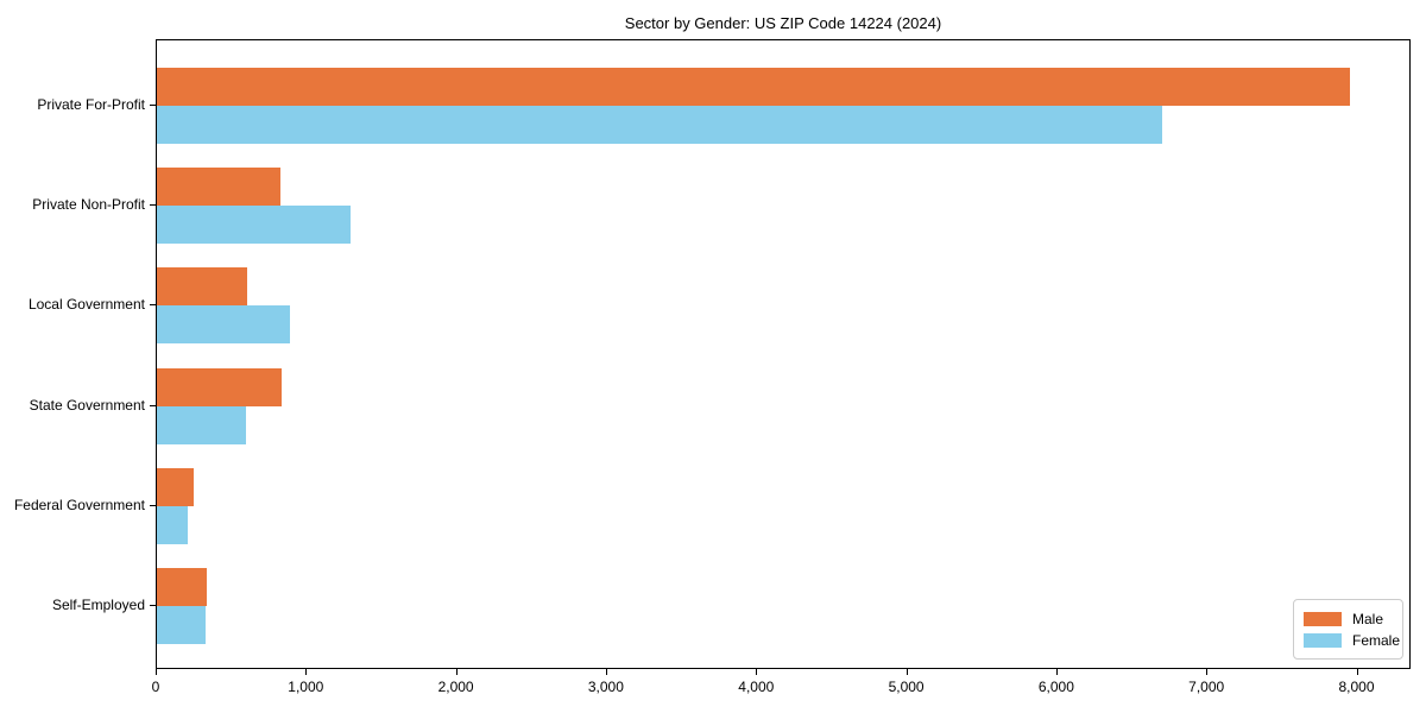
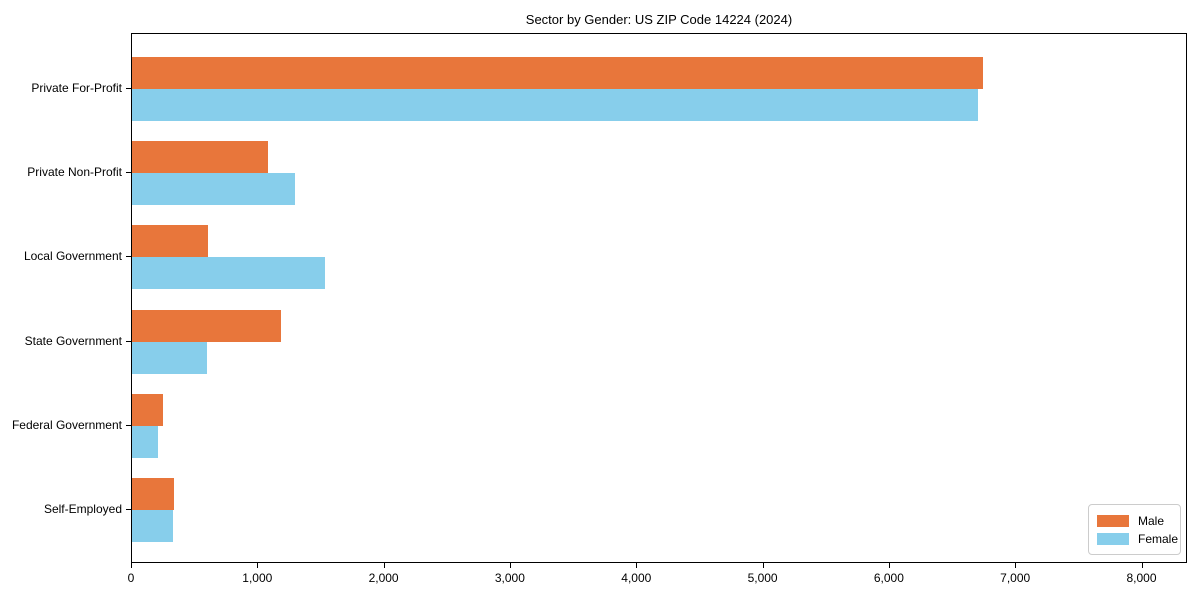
Male/Private For-Profit: 7950 -> 6740
Male/Private Non-Profit: 820 -> 1080
Female/Local Government: 890 -> 1530
Male/State Government: 830 -> 1180
